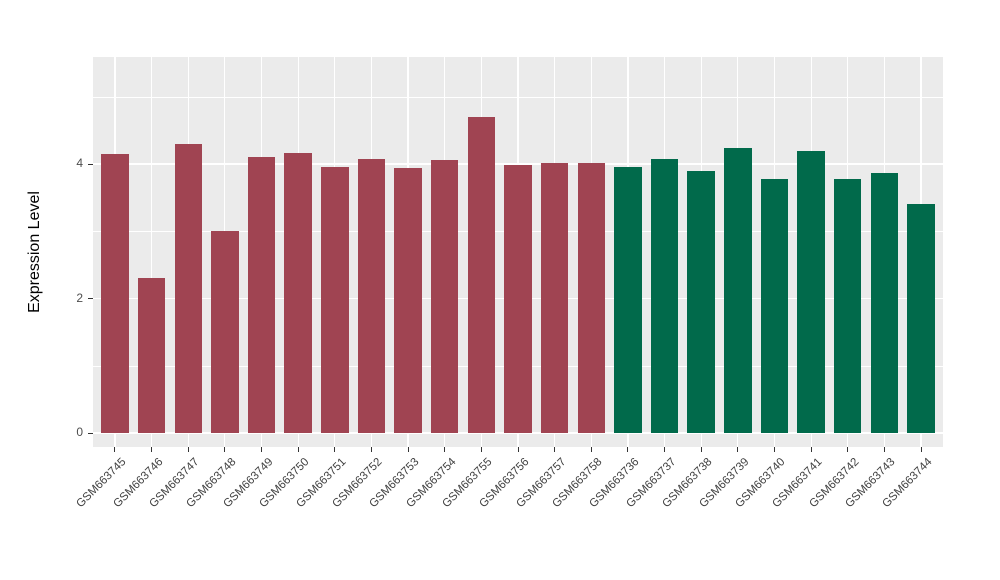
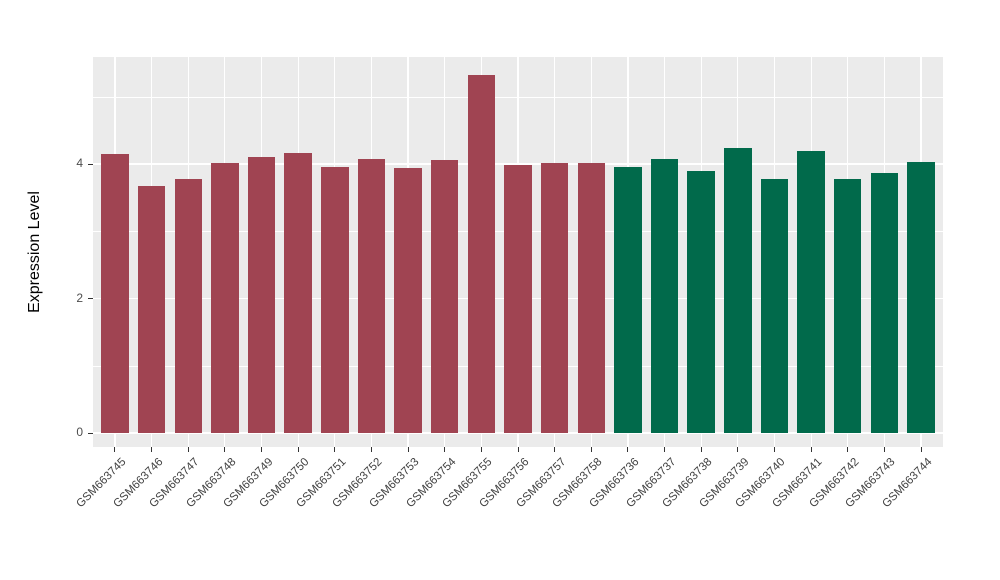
GSM663746: 2.3 -> 3.7
GSM663747: 4.3 -> 3.8
GSM663748: 3.0 -> 4.0
GSM663755: 4.7 -> 5.3
GSM663744: 3.4 -> 4.0
